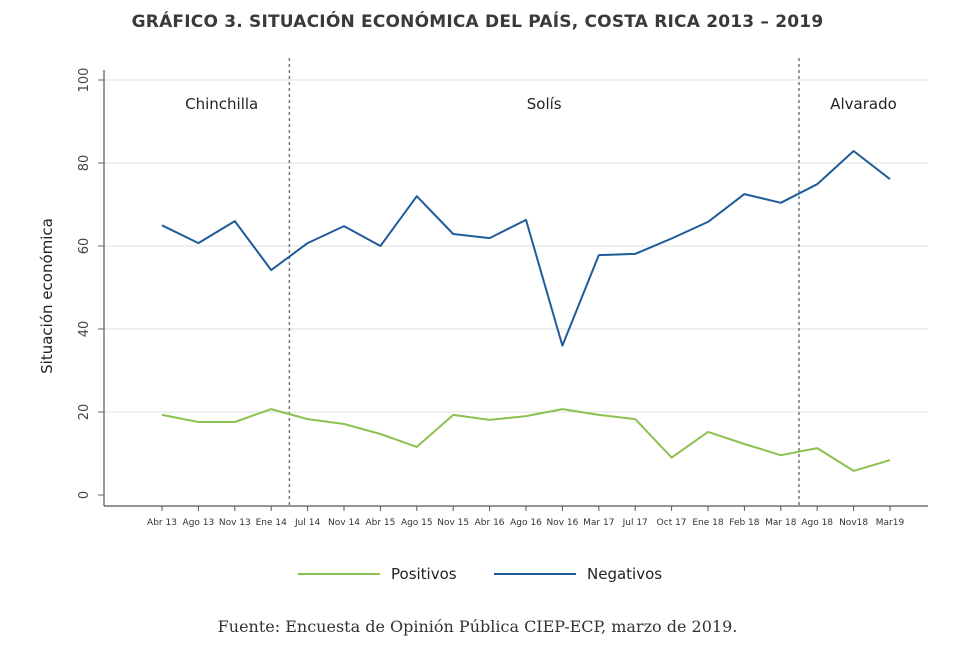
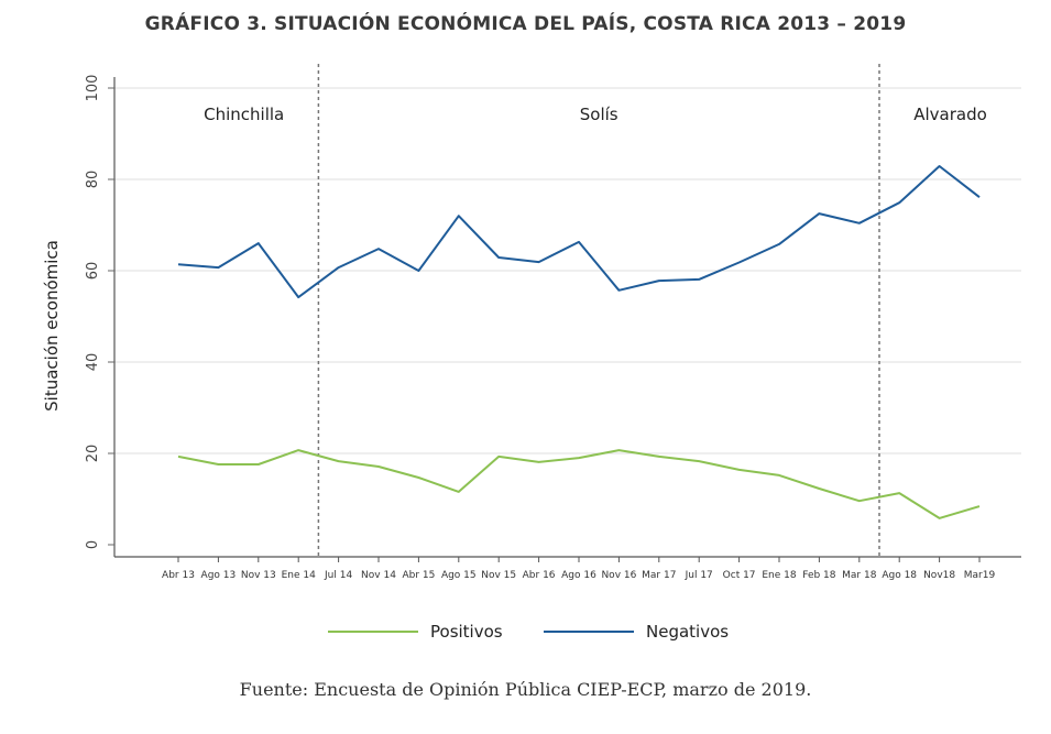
Negativos/Abr 13: 65 -> 61
Negativos/Nov 16: 36 -> 56
Positivos/Oct 17: 9 -> 16
